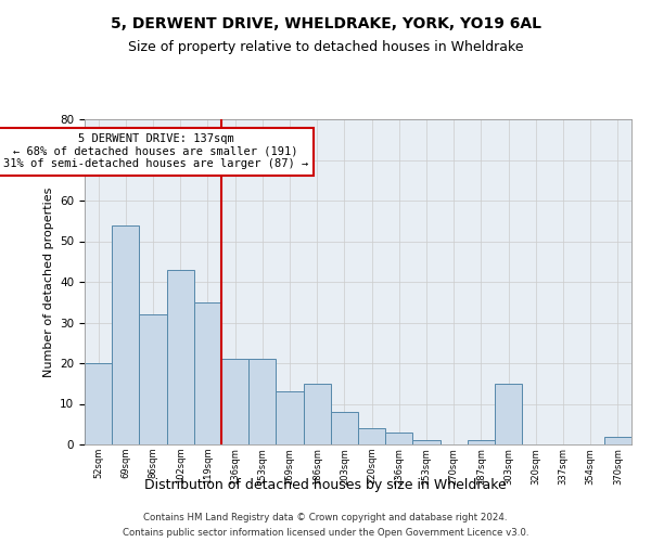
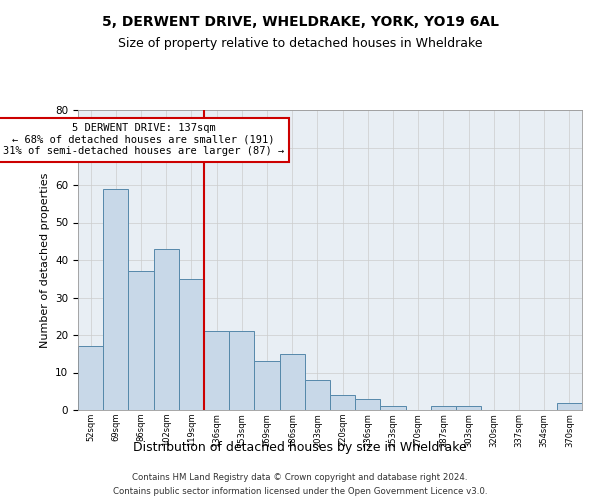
52sqm: 20 -> 17
69sqm: 54 -> 59
86sqm: 32 -> 37
303sqm: 15 -> 1
